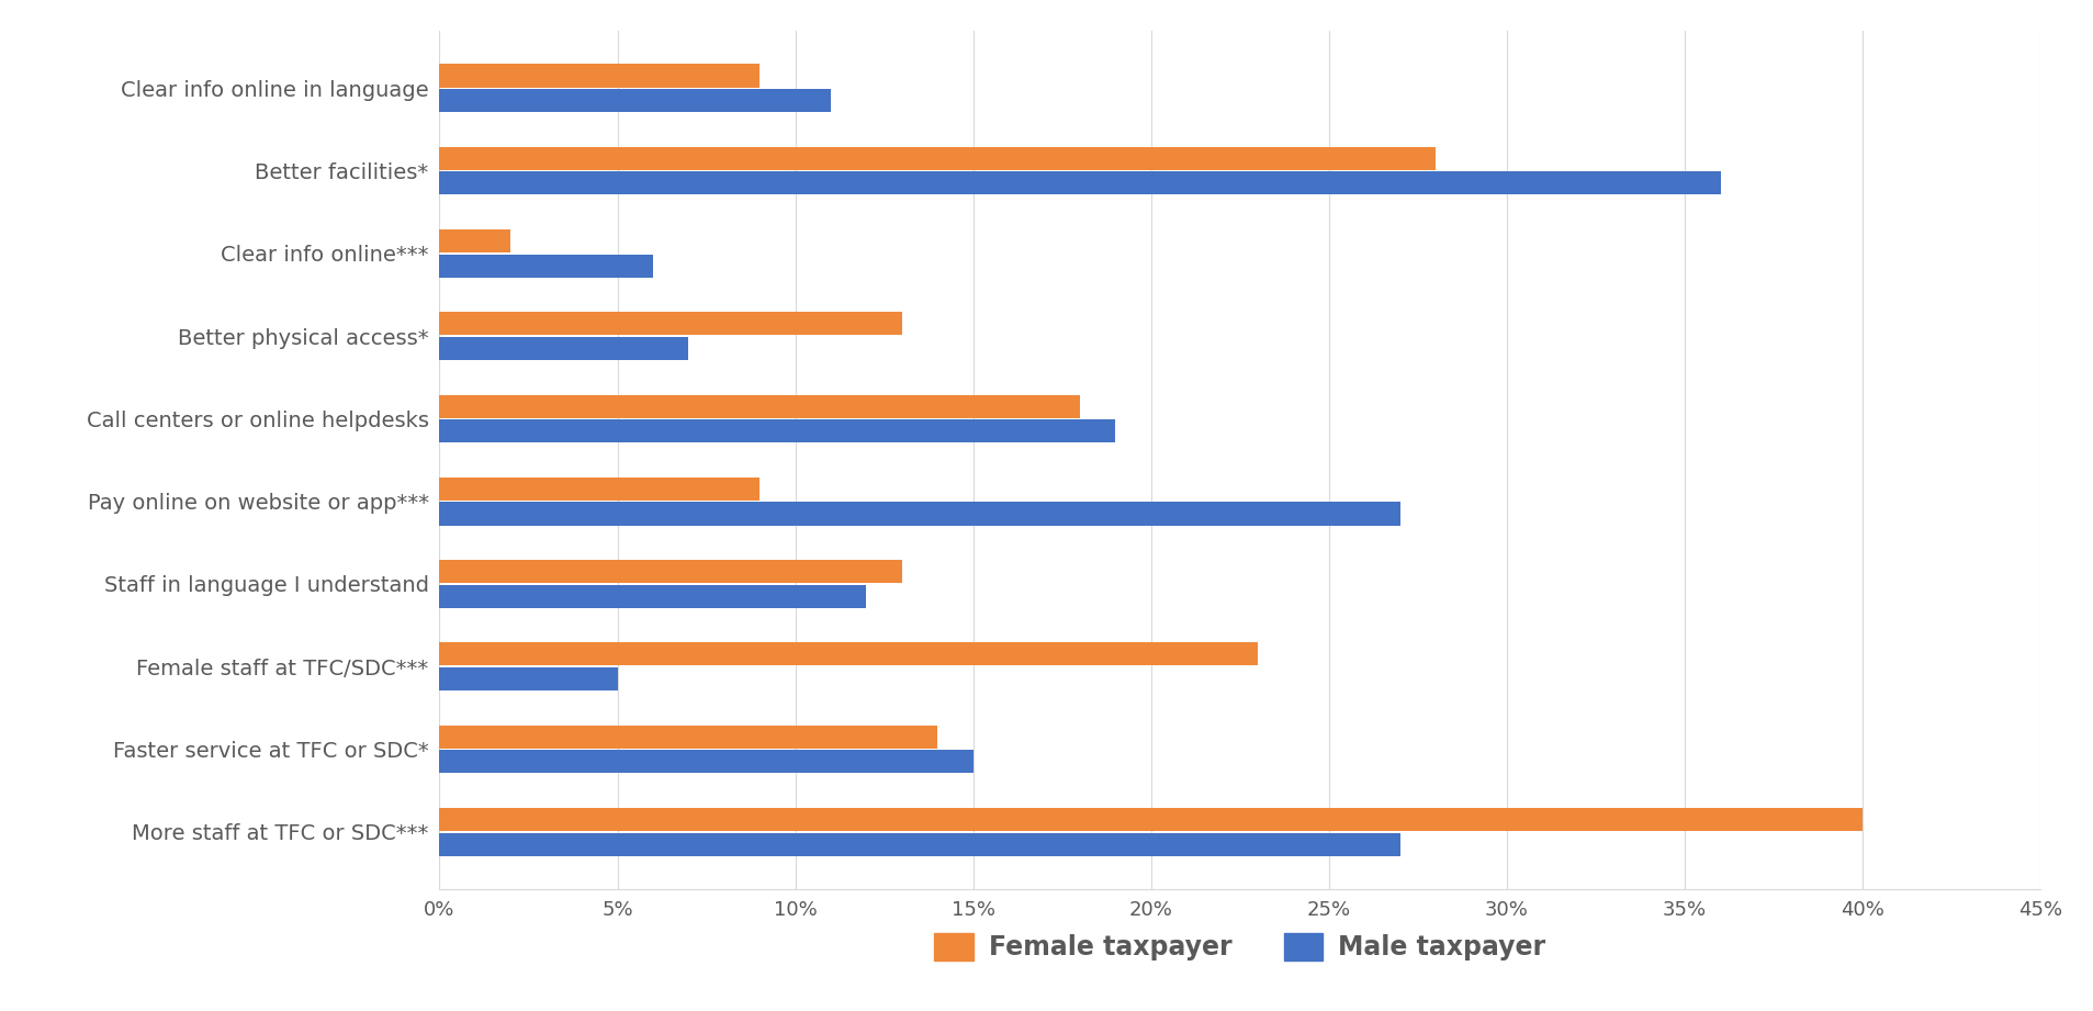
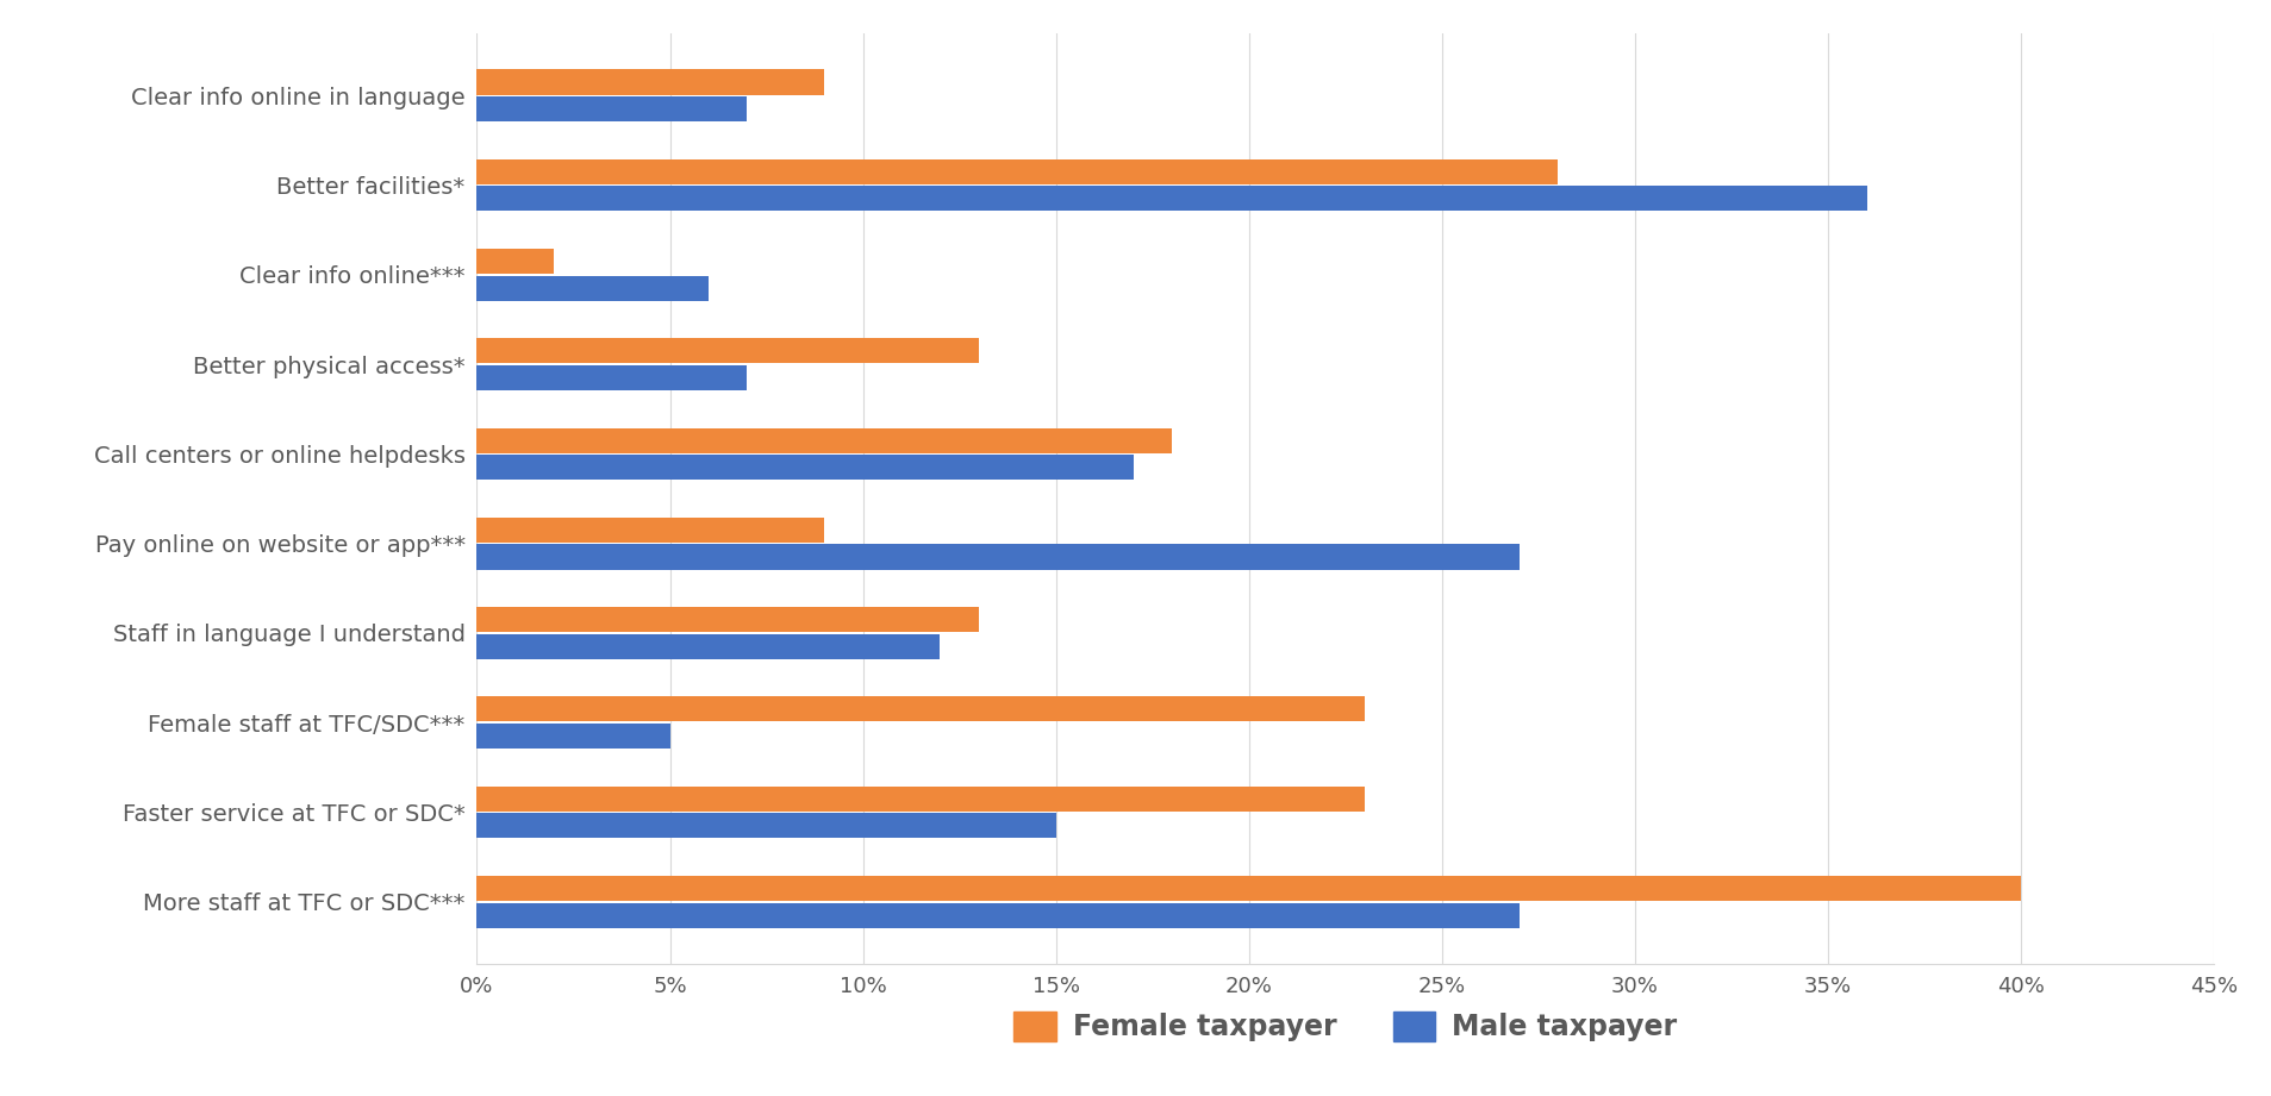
Male taxpayer/Clear info online in language: 11% -> 7%
Male taxpayer/Call centers or online helpdesks: 19% -> 17%
Female taxpayer/Faster service at TFC or SDC*: 14% -> 23%
